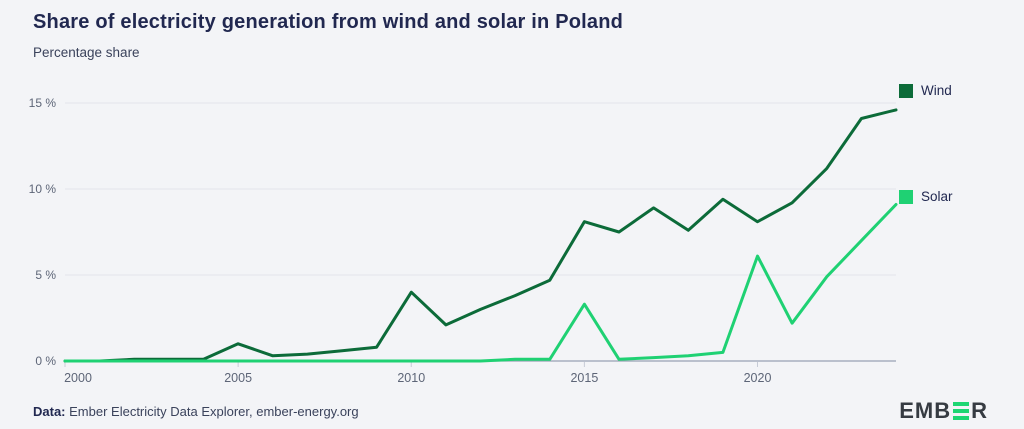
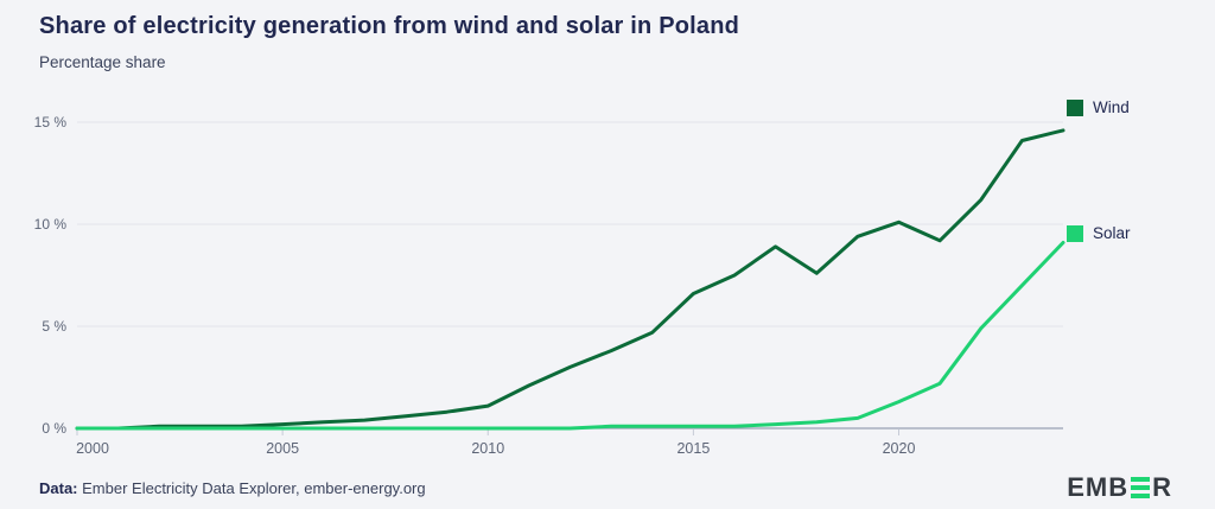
Wind/2005: 1.0% -> 0.2%
Wind/2010: 4.0% -> 1.1%
Wind/2015: 8.1% -> 6.6%
Solar/2015: 3.3% -> 0.1%
Wind/2020: 8.1% -> 10.1%
Solar/2020: 6.1% -> 1.3%
